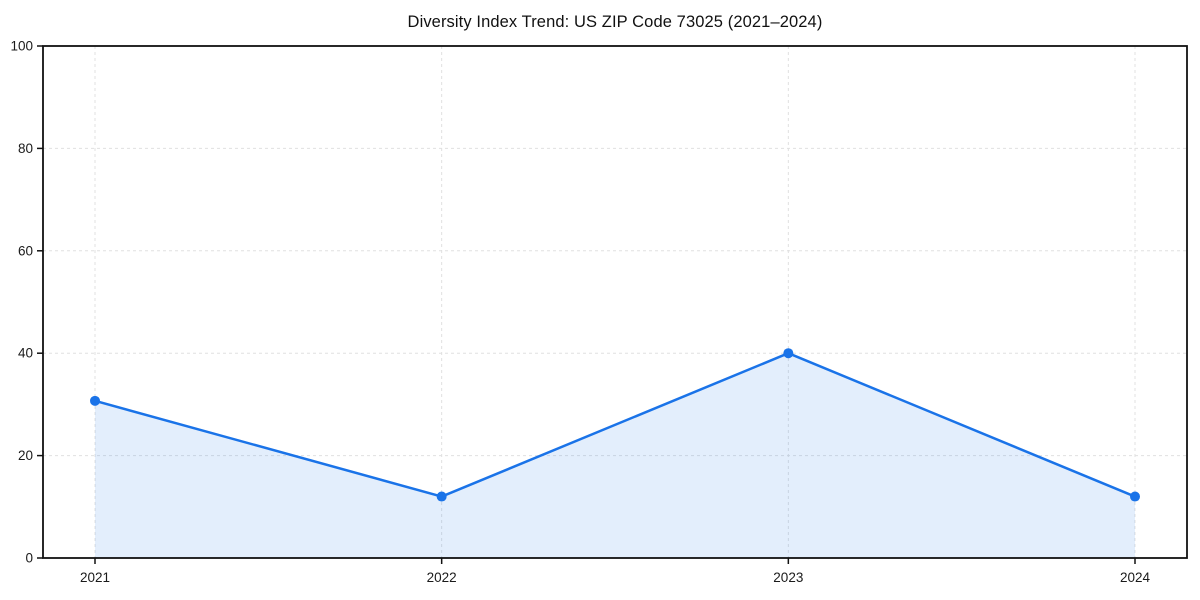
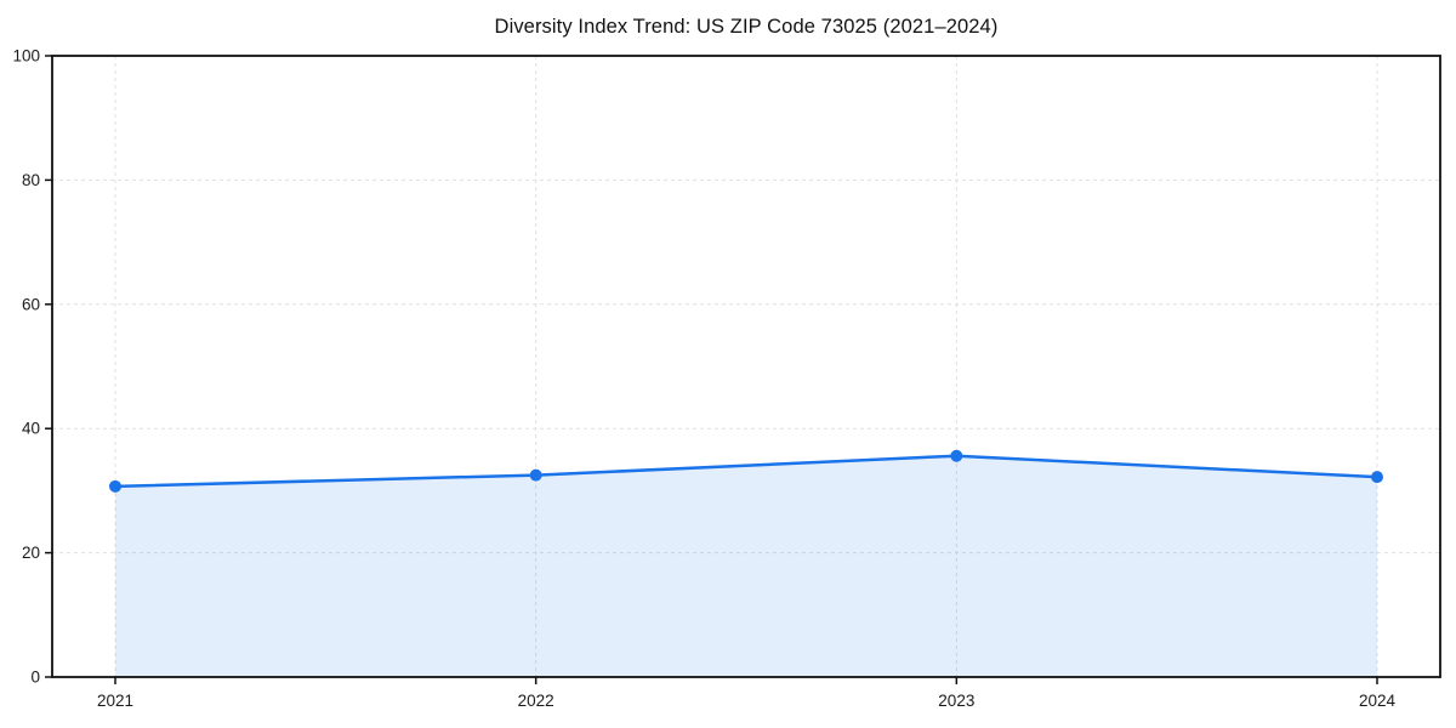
2022: 12 -> 32
2023: 40 -> 36
2024: 12 -> 32
